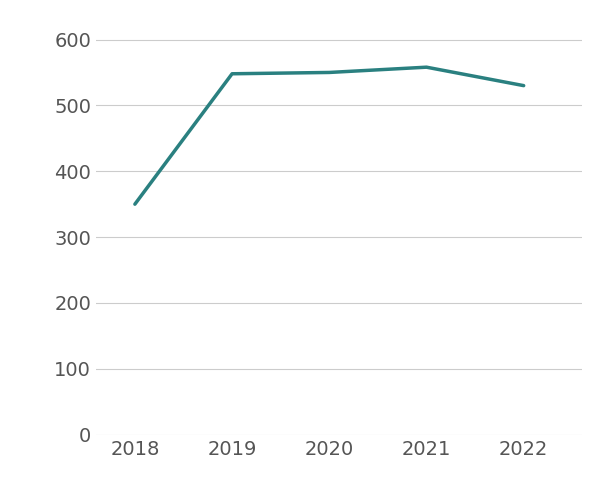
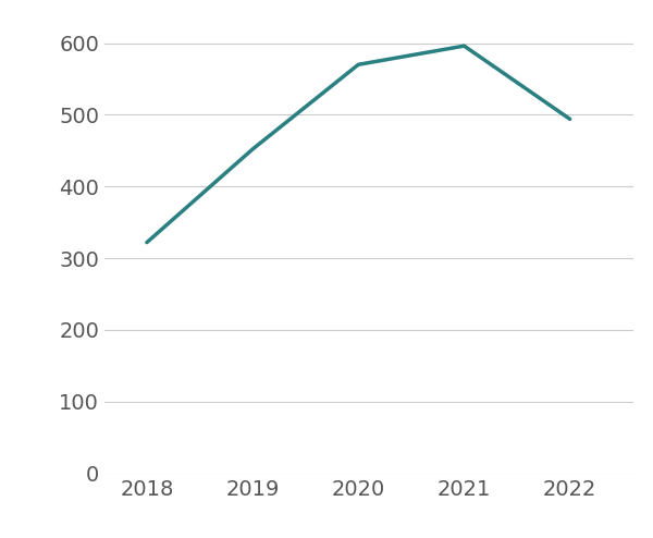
2018: 350 -> 322
2019: 548 -> 452
2020: 550 -> 570
2021: 558 -> 596
2022: 530 -> 494
